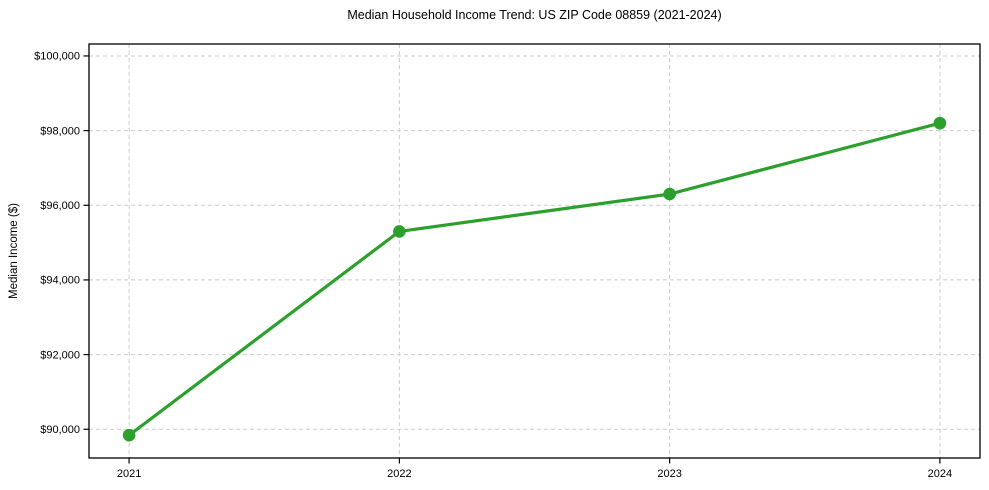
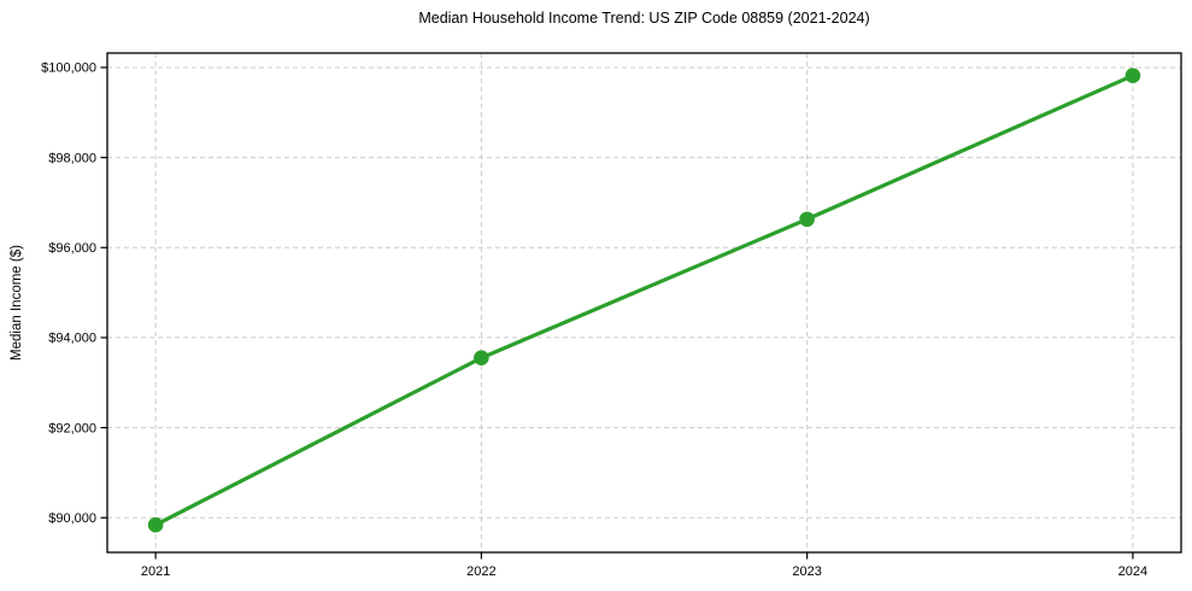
2022: $95300 -> $93600
2023: $96300 -> $96600
2024: $98200 -> $99800
